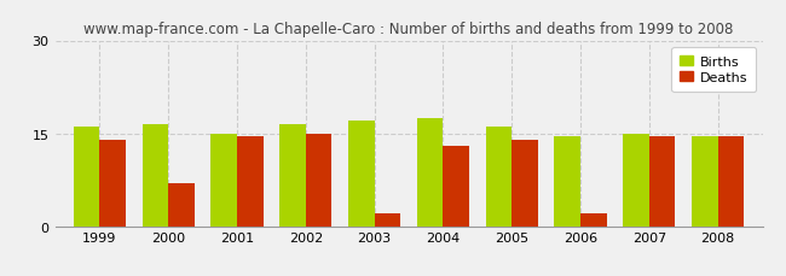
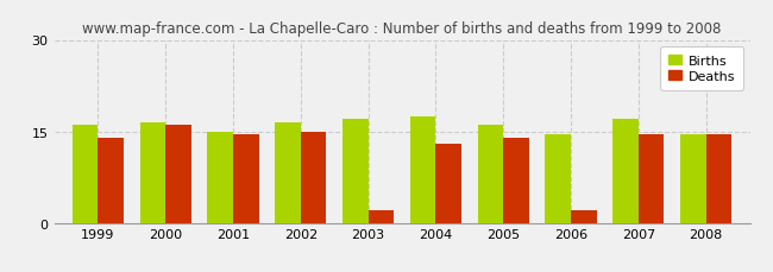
Deaths/2000: 7.0 -> 16.0
Births/2007: 15.0 -> 17.0
